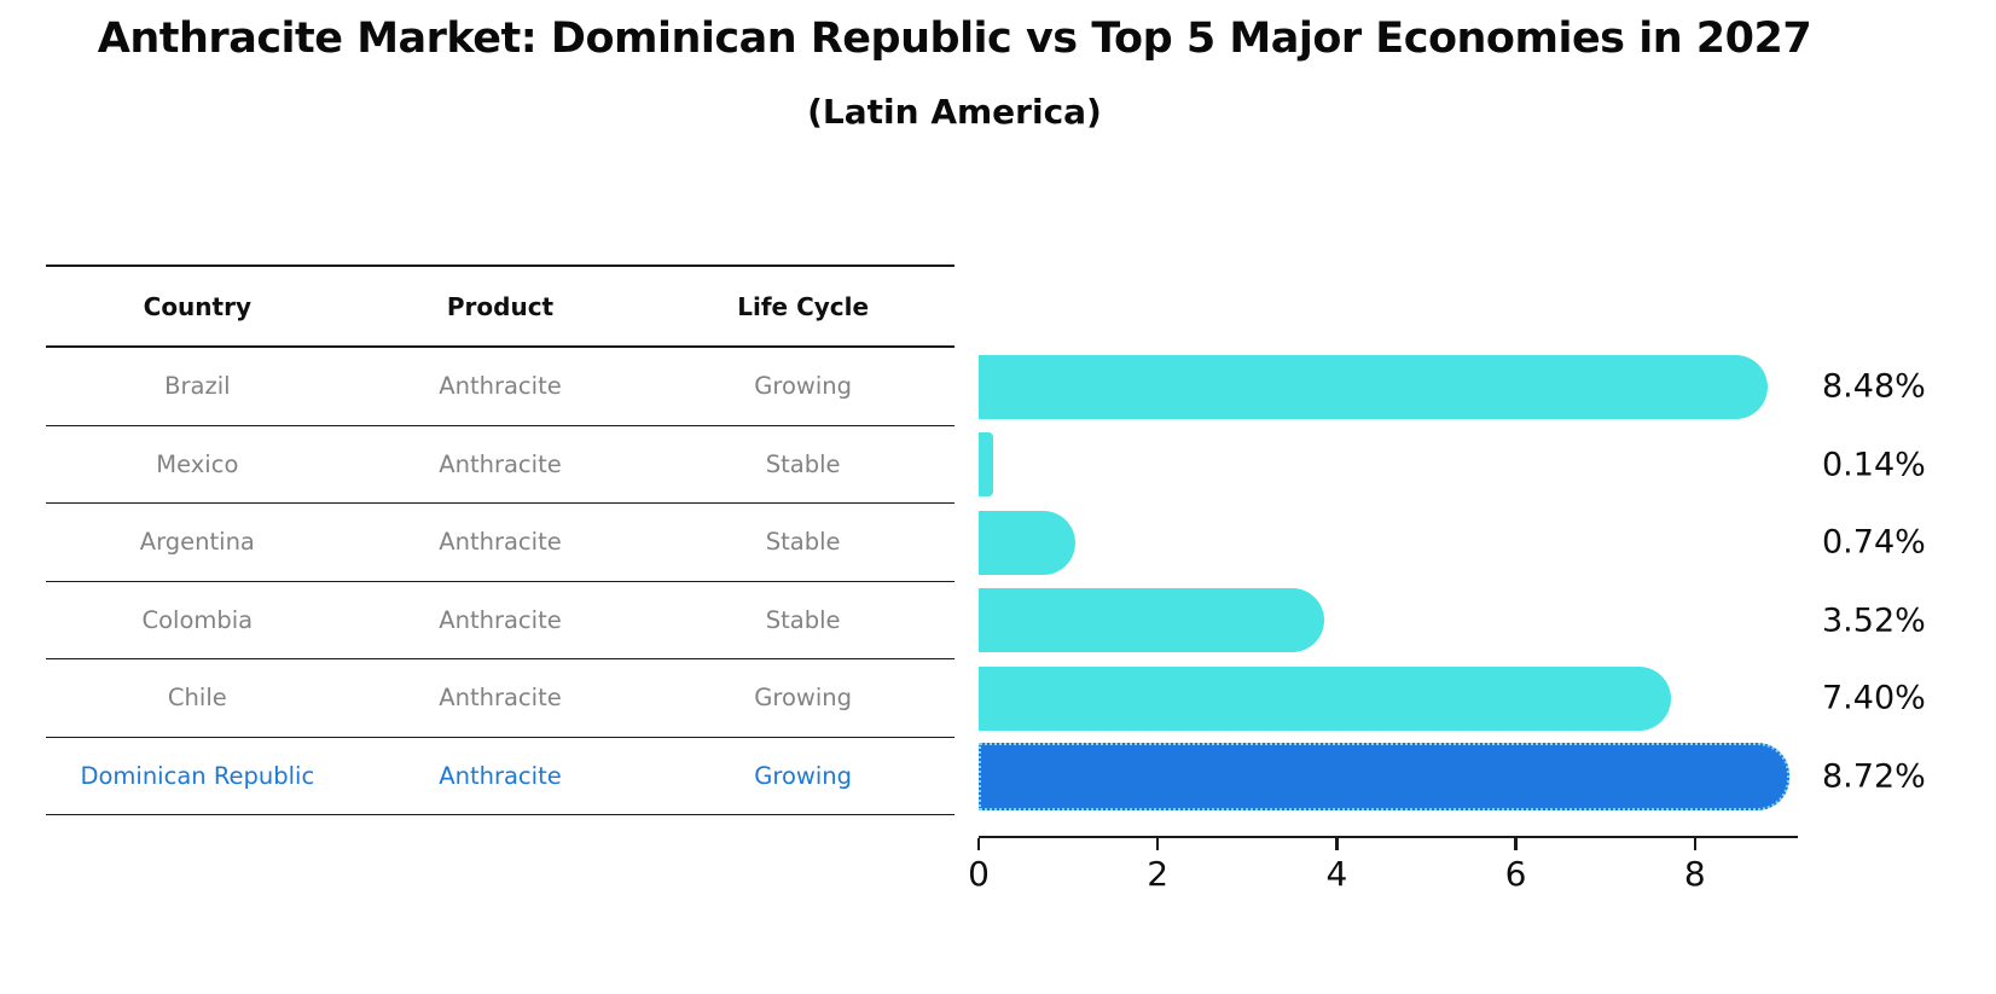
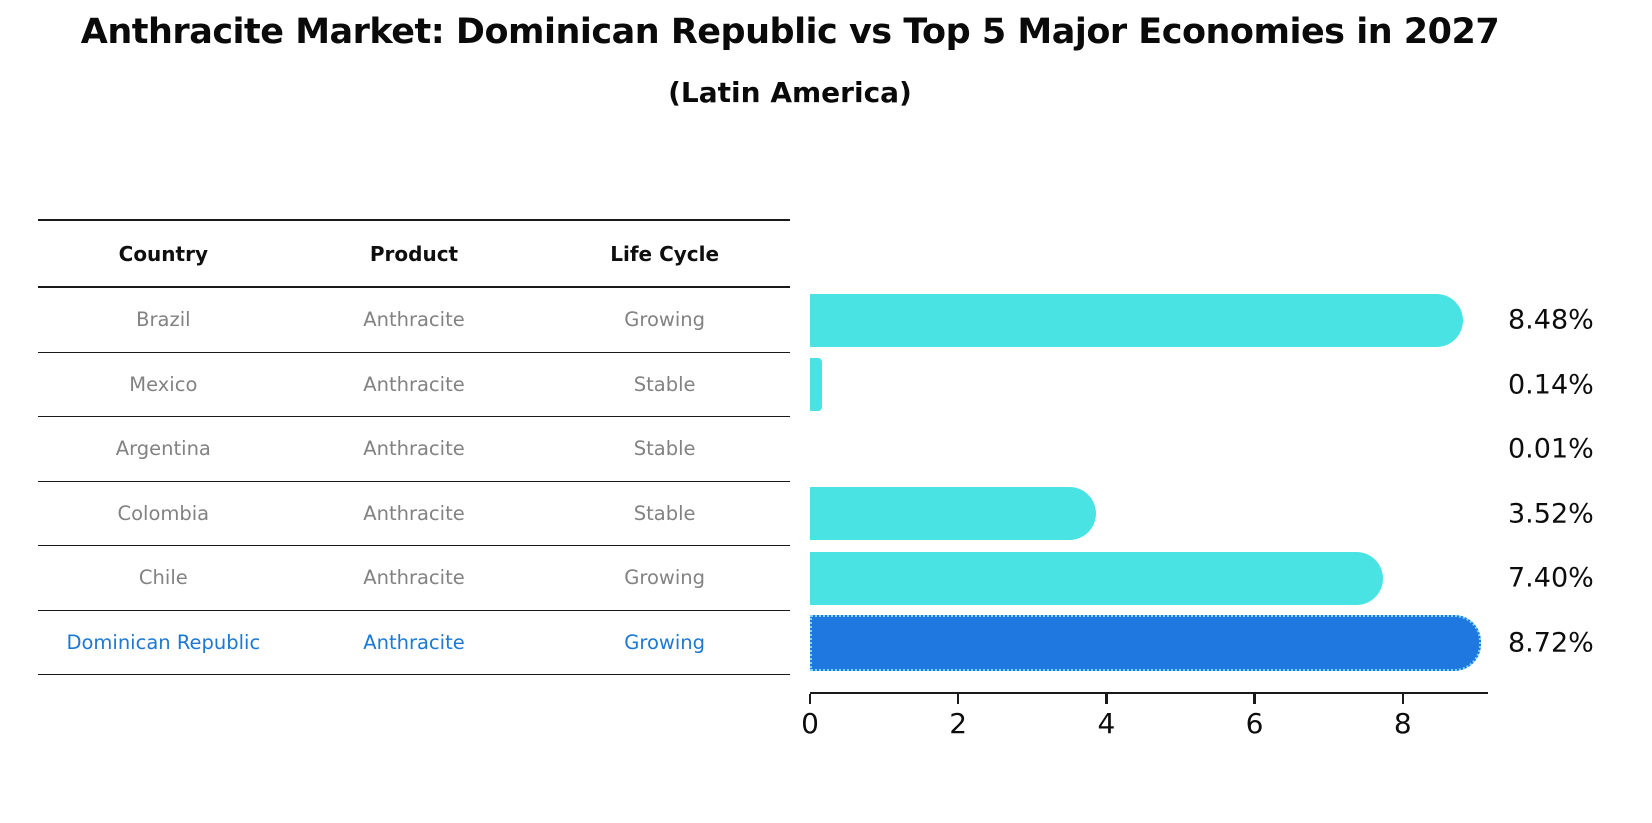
Argentina: 0.74% -> 0.01%
